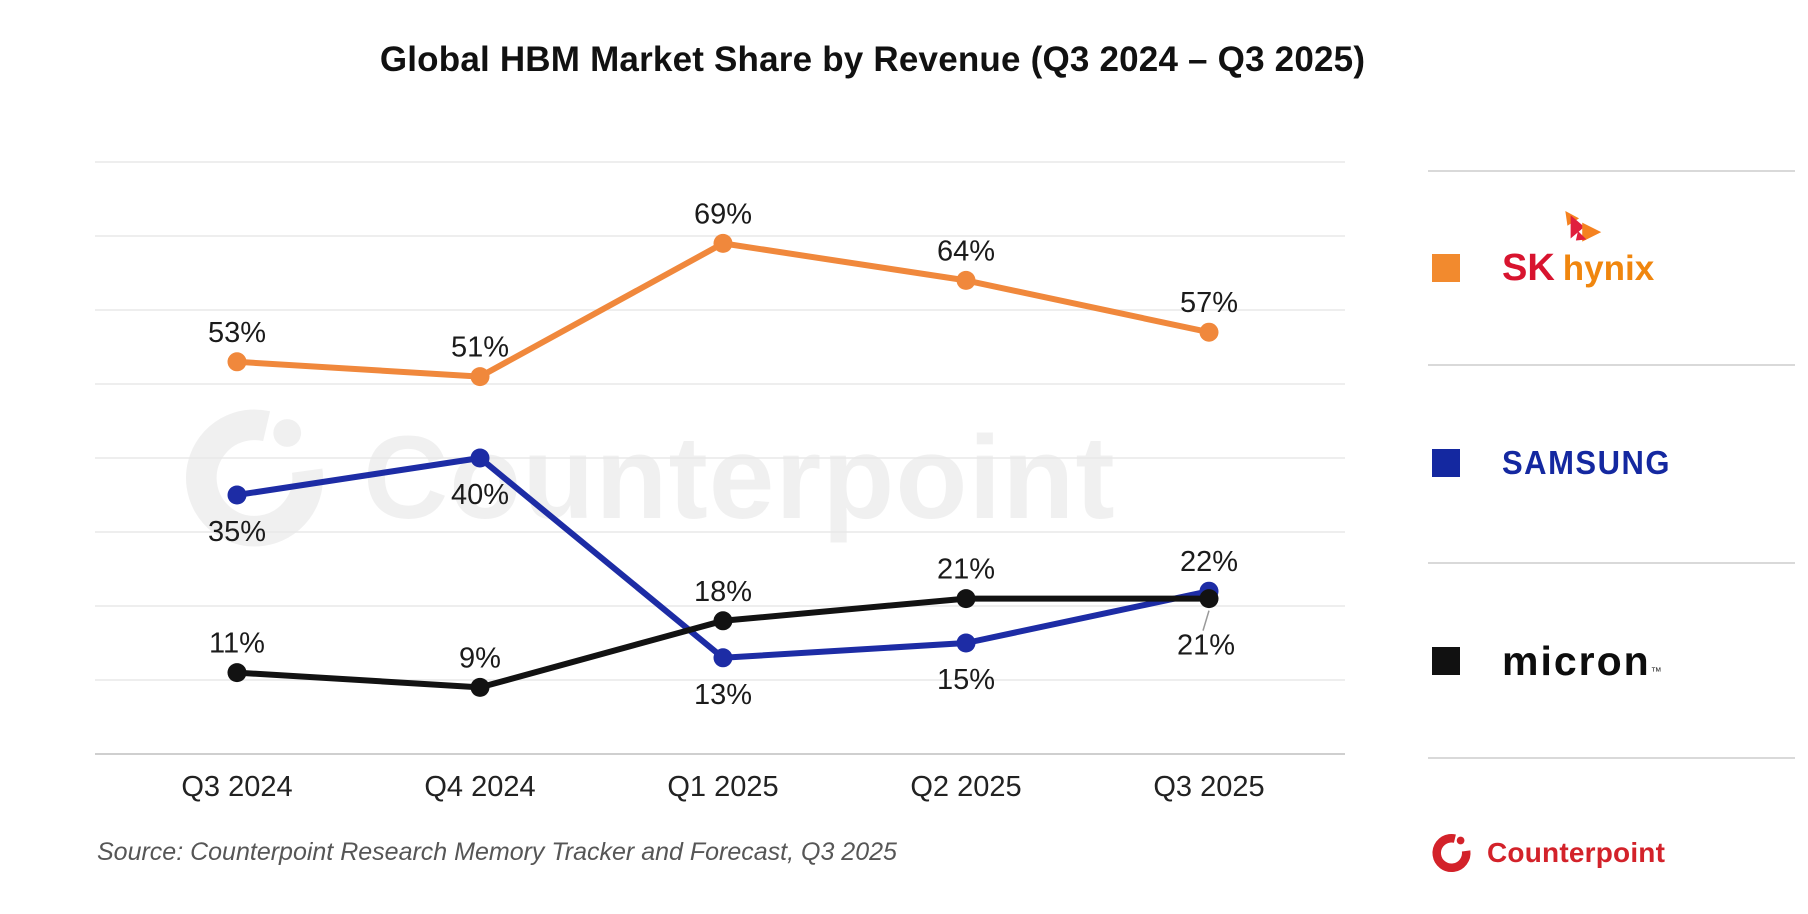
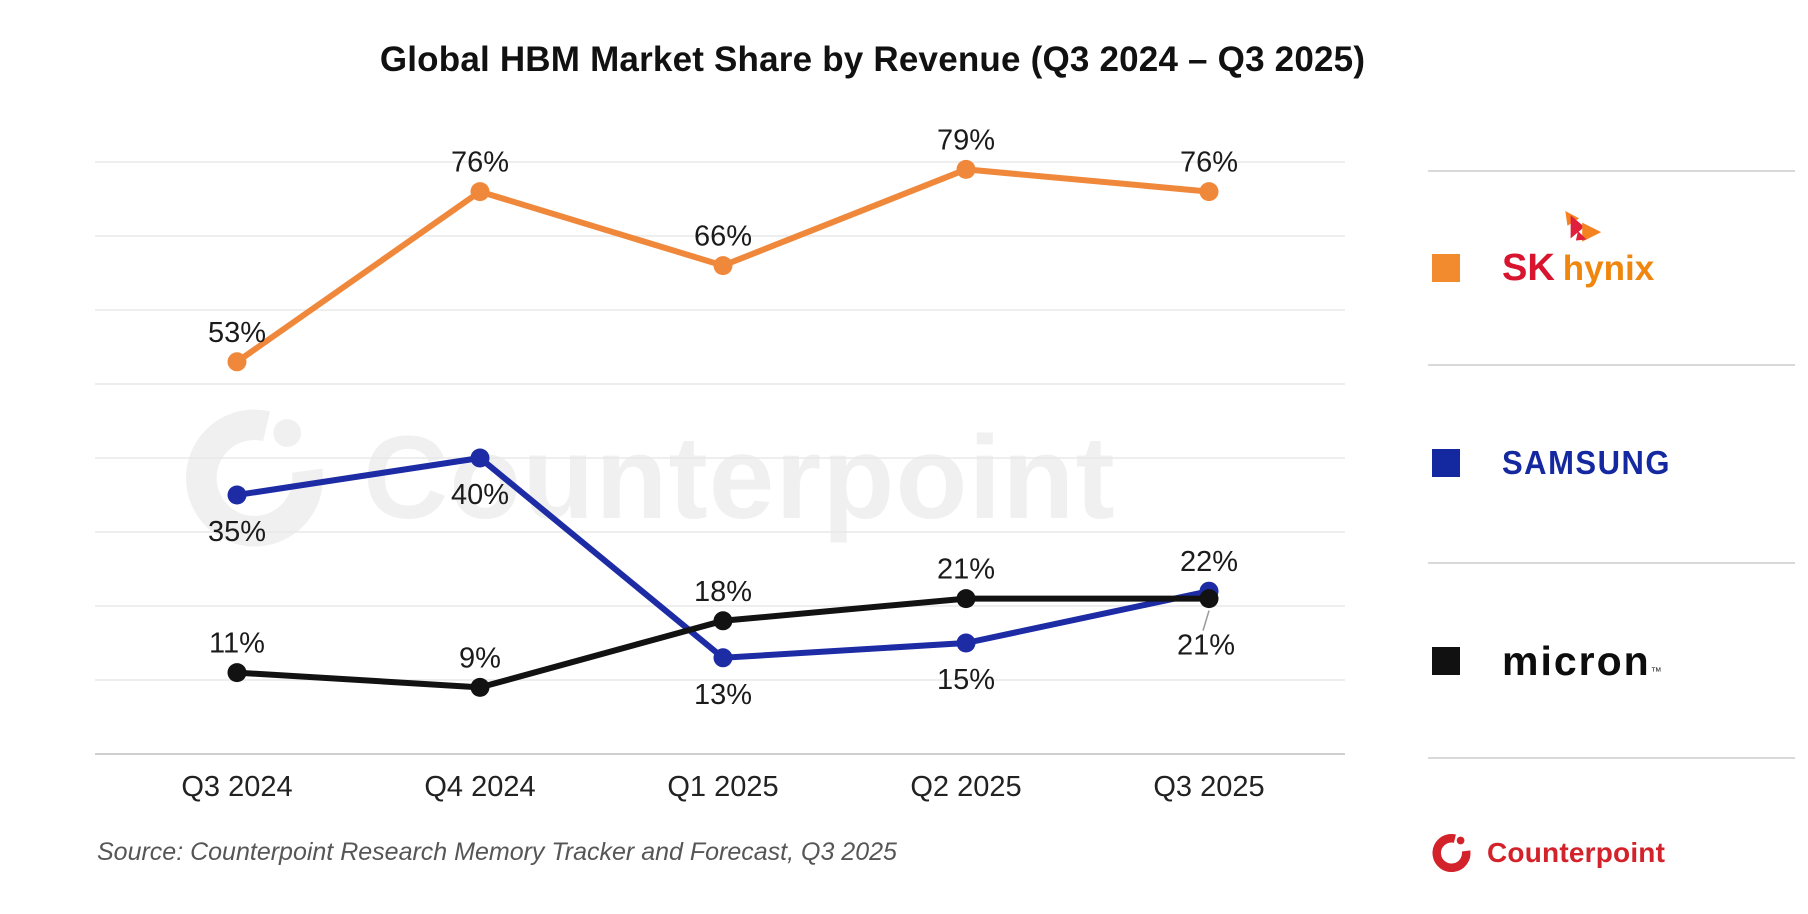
SK hynix/Q4 2024: 51% -> 76%
SK hynix/Q1 2025: 69% -> 66%
SK hynix/Q2 2025: 64% -> 79%
SK hynix/Q3 2025: 57% -> 76%
